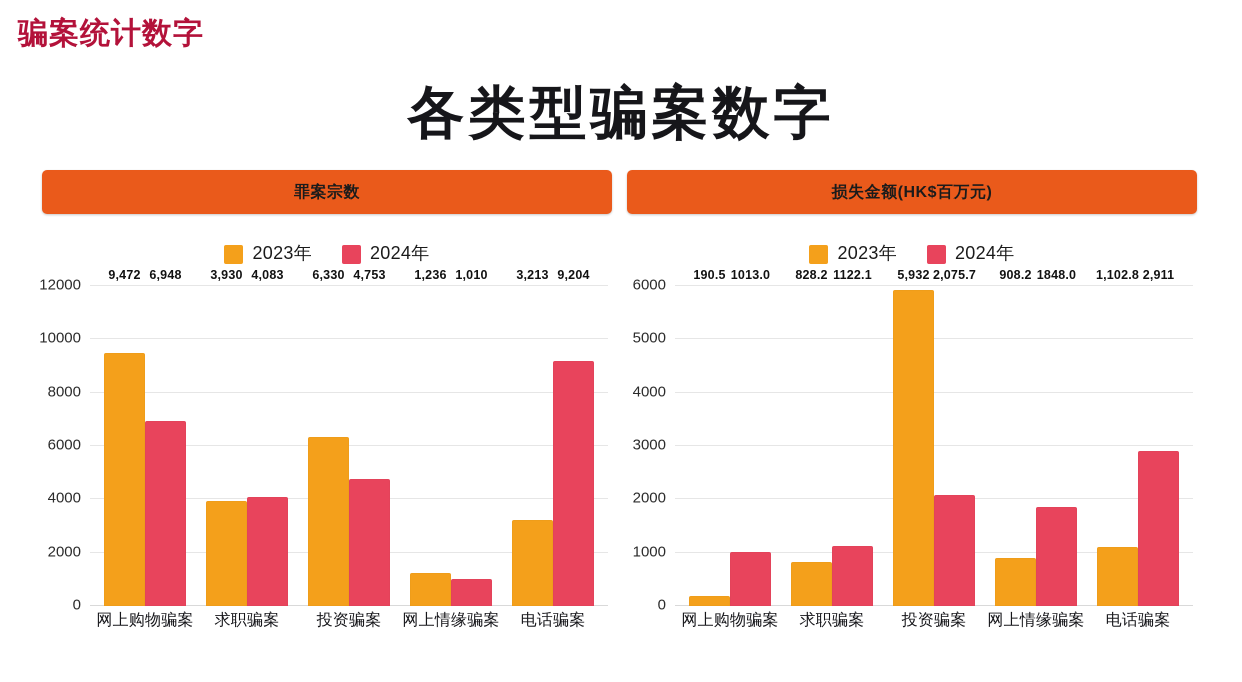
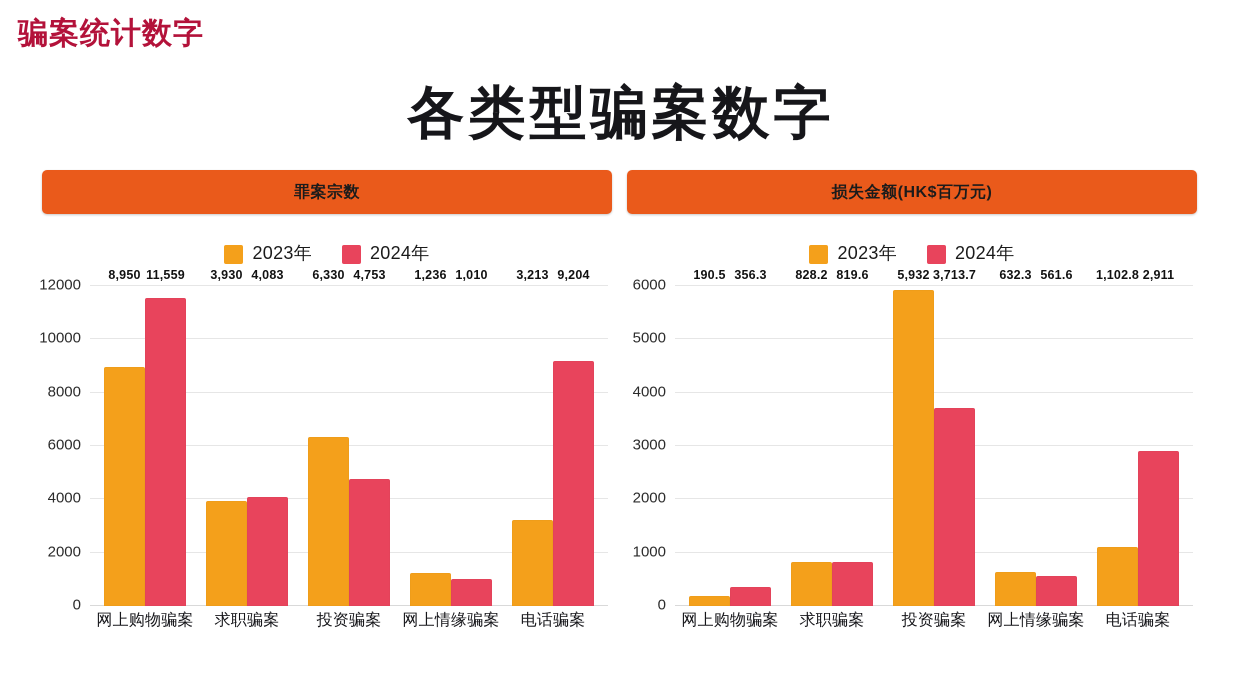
罪案宗数/2023年/网上购物骗案: 9,472 -> 8,950
罪案宗数/2024年/网上购物骗案: 6,948 -> 11,559
损失金额(HK$百万元)/2024年/网上购物骗案: 1013.0 -> 356.3
损失金额(HK$百万元)/2024年/求职骗案: 1122.1 -> 819.6
损失金额(HK$百万元)/2024年/投资骗案: 2,075.7 -> 3,713.7
损失金额(HK$百万元)/2023年/网上情缘骗案: 908.2 -> 632.3
损失金额(HK$百万元)/2024年/网上情缘骗案: 1848.0 -> 561.6
